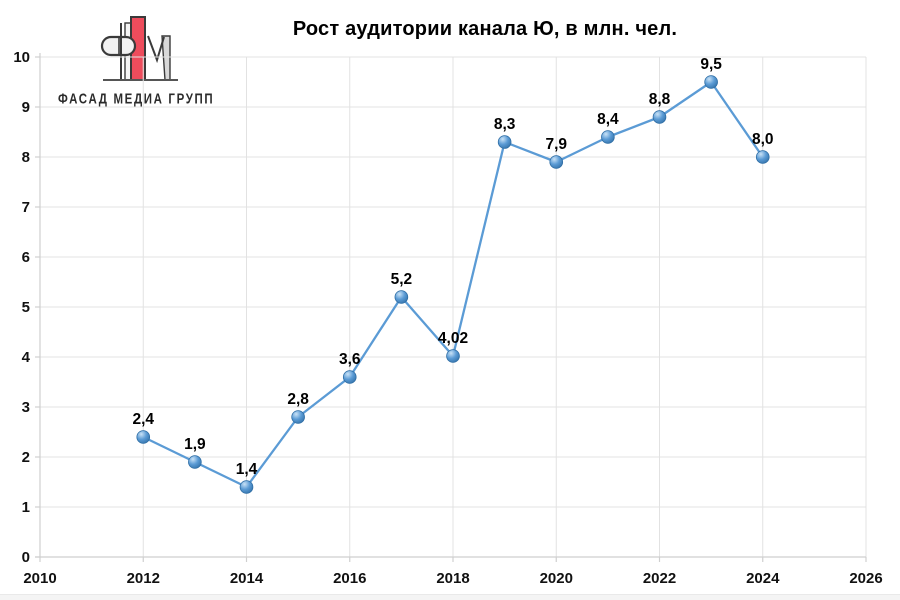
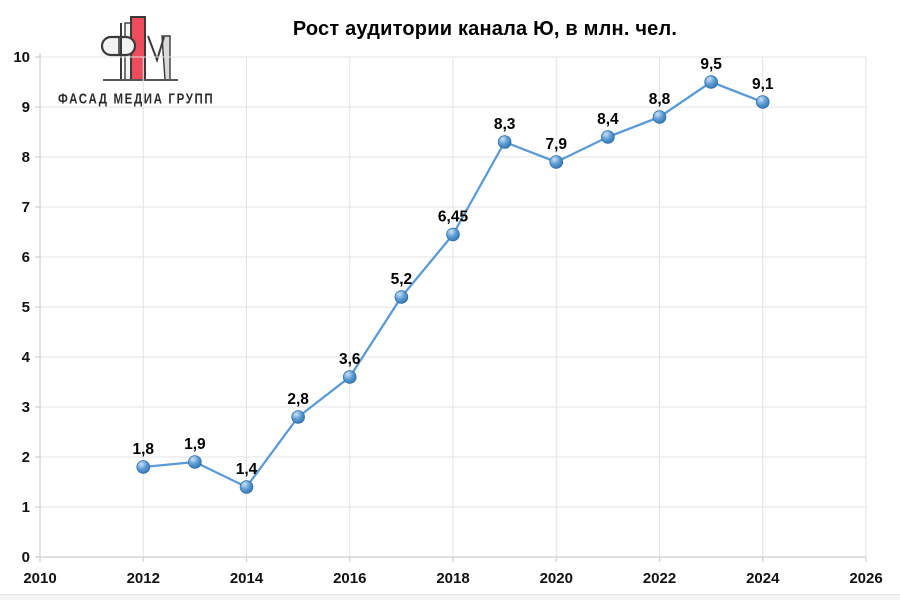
2012: 2,4 -> 1,8
2018: 4,02 -> 6,45
2024: 8,0 -> 9,1
